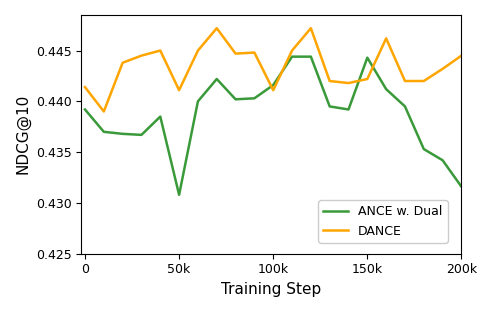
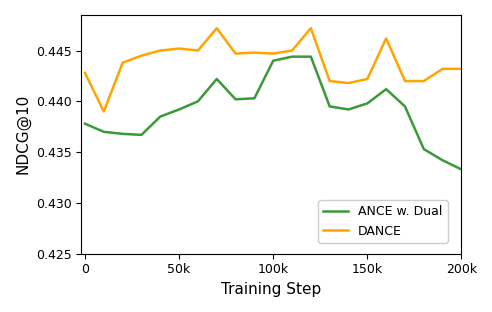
ANCE w. Dual/0: 0.4392 -> 0.4378
DANCE/0: 0.4414 -> 0.4428
ANCE w. Dual/50k: 0.4308 -> 0.4392
DANCE/50k: 0.4411 -> 0.4452
ANCE w. Dual/100k: 0.4416 -> 0.4440
DANCE/100k: 0.4411 -> 0.4447
ANCE w. Dual/150k: 0.4443 -> 0.4398
ANCE w. Dual/200k: 0.4316 -> 0.4333
DANCE/200k: 0.4445 -> 0.4432
